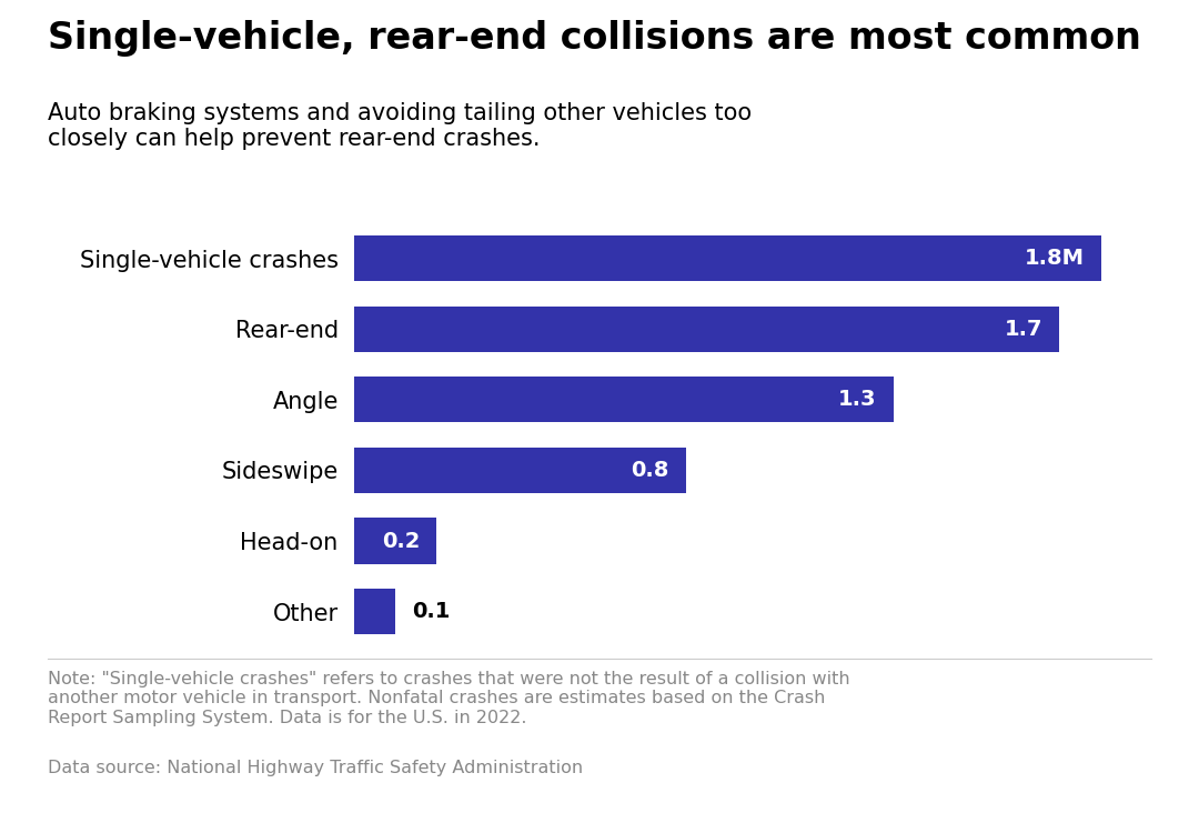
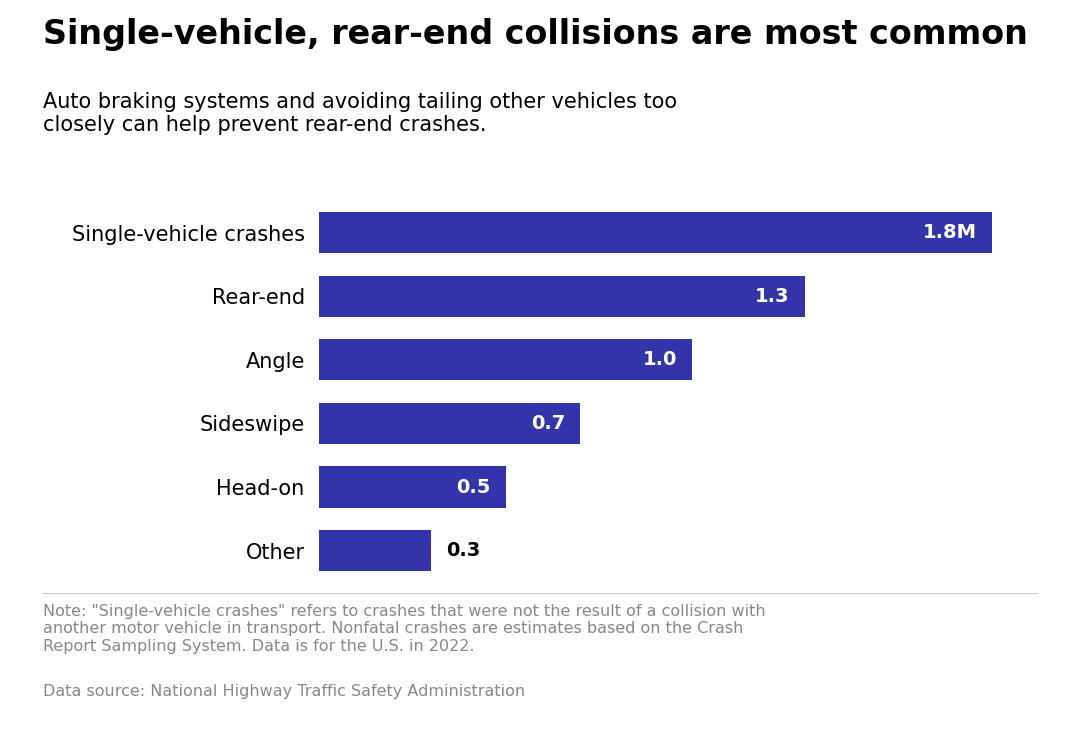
Rear-end: 1.7 -> 1.3
Angle: 1.3 -> 1.0
Sideswipe: 0.8 -> 0.7
Head-on: 0.2 -> 0.5
Other: 0.1 -> 0.3
